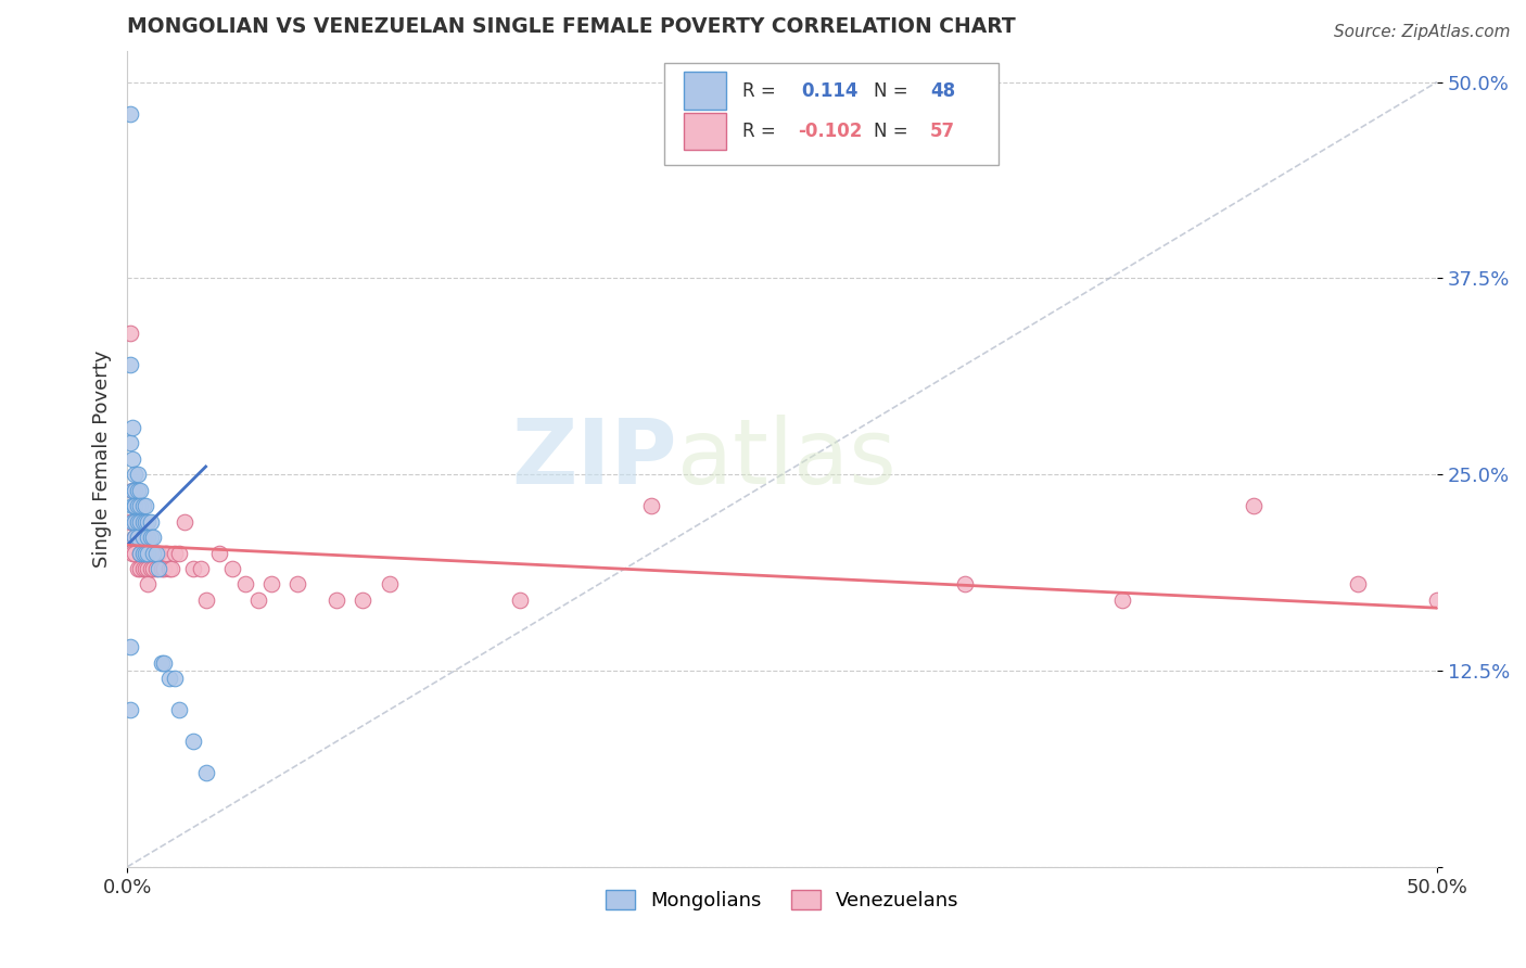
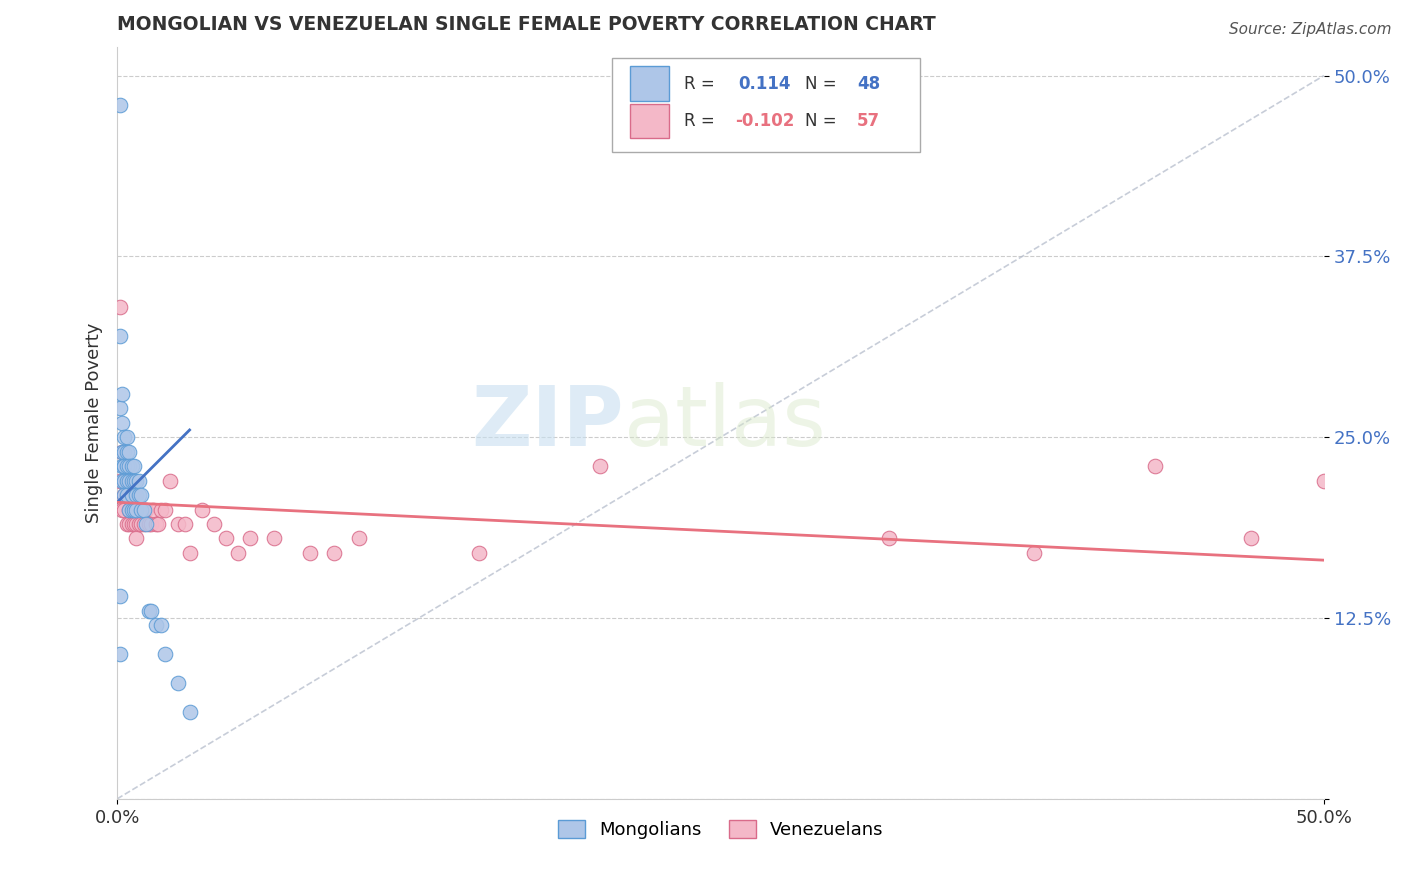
Venezuelans/50.0%: 17% -> 22%
